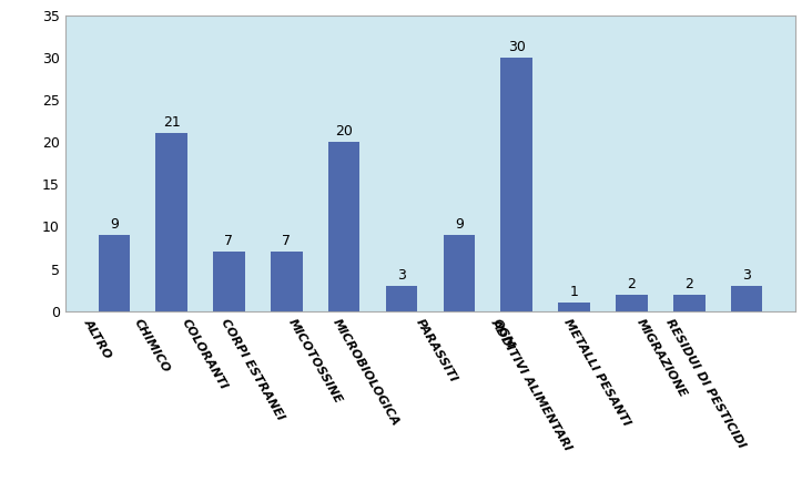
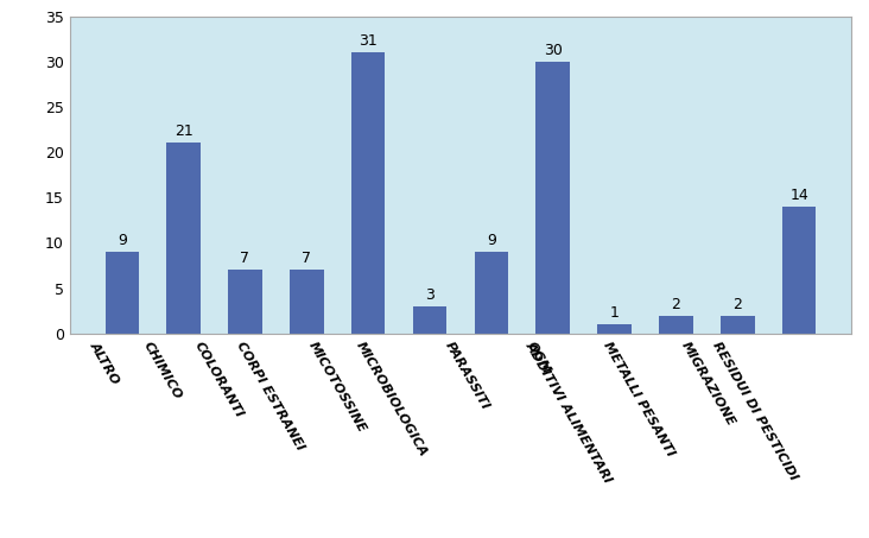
MICOTOSSINE: 20 -> 31
RESIDUI DI PESTICIDI: 3 -> 14
